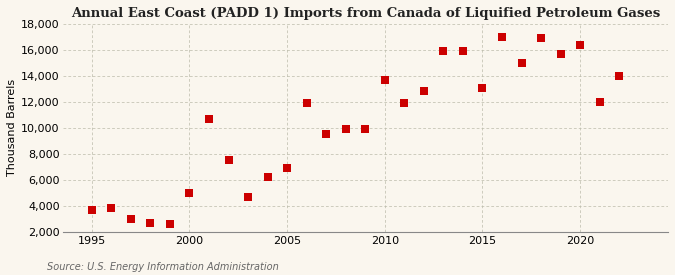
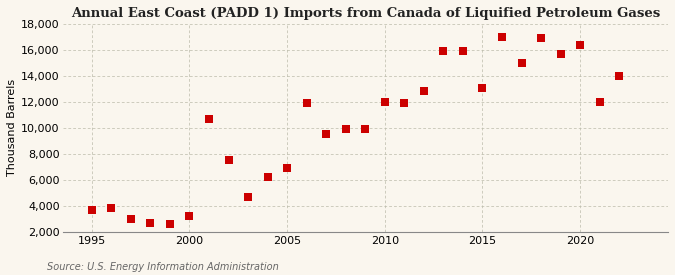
2000: 5,000 -> 3,200
2010: 13,700 -> 12,000
